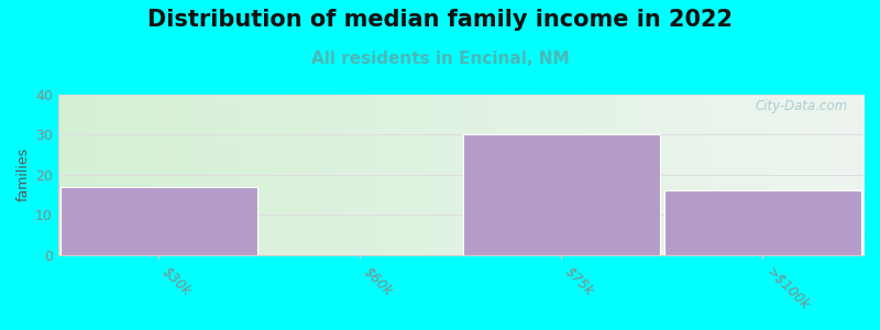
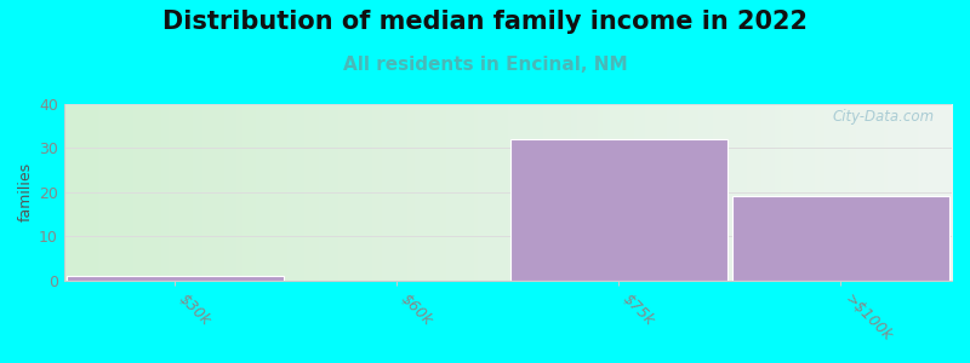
$30k: 17 -> 1
$75k: 30 -> 32
>$100k: 16 -> 19
